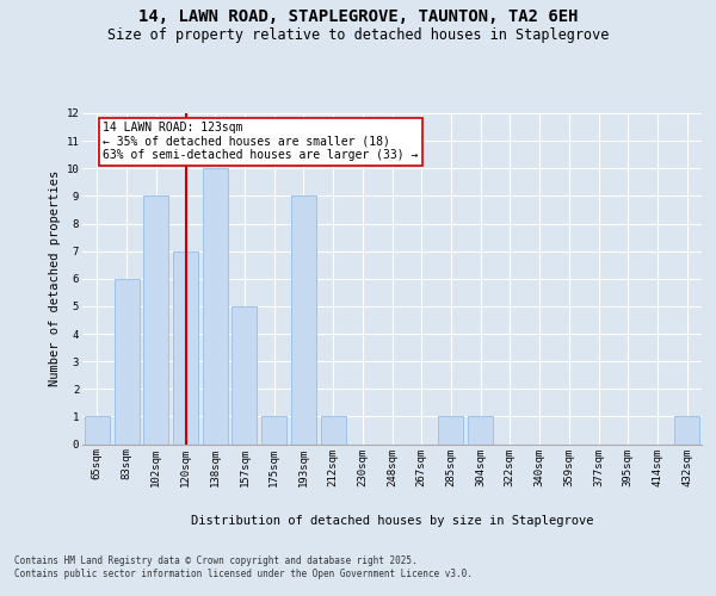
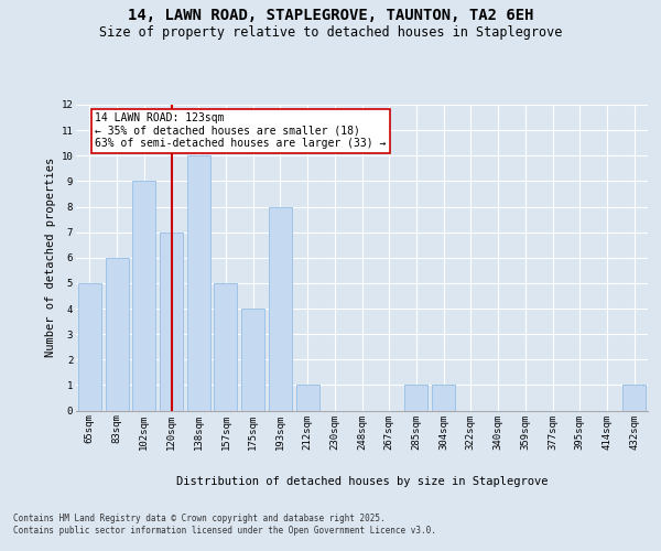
65sqm: 1 -> 5
175sqm: 1 -> 4
193sqm: 9 -> 8
